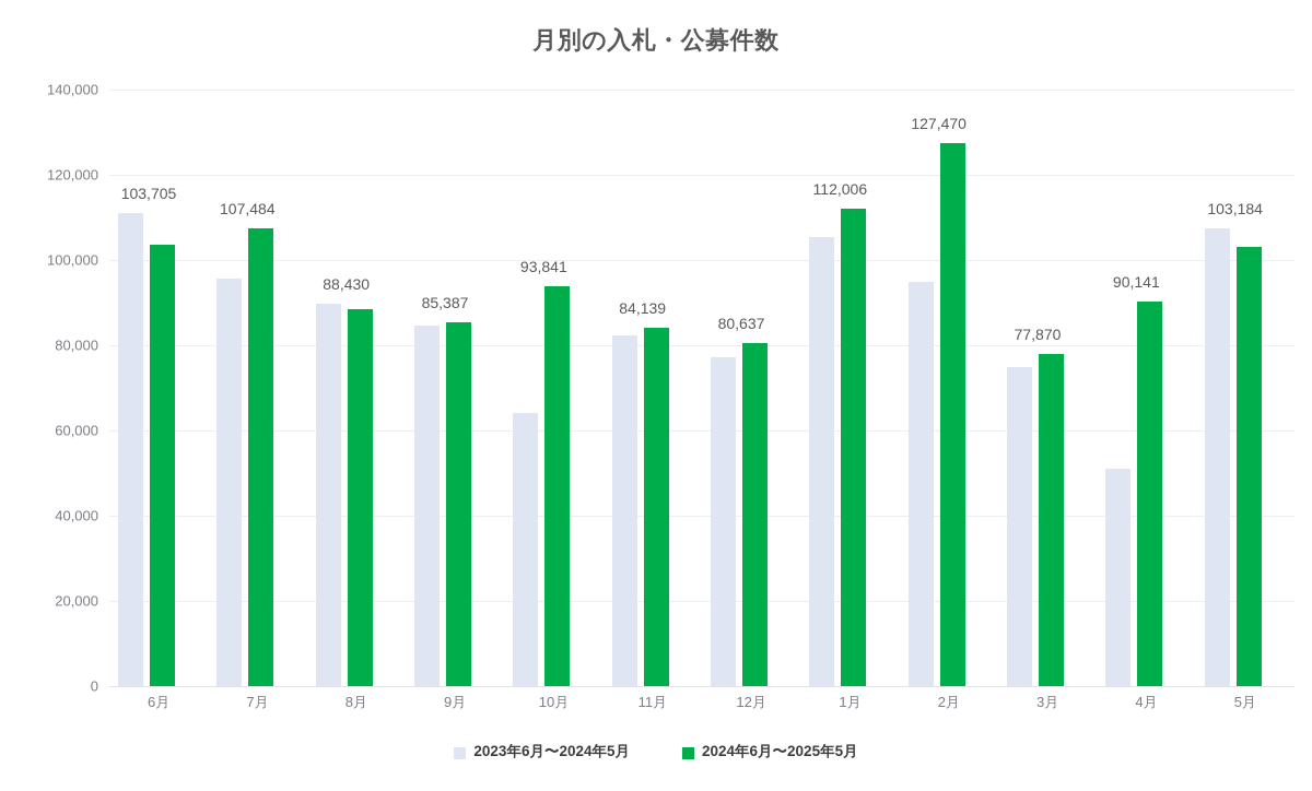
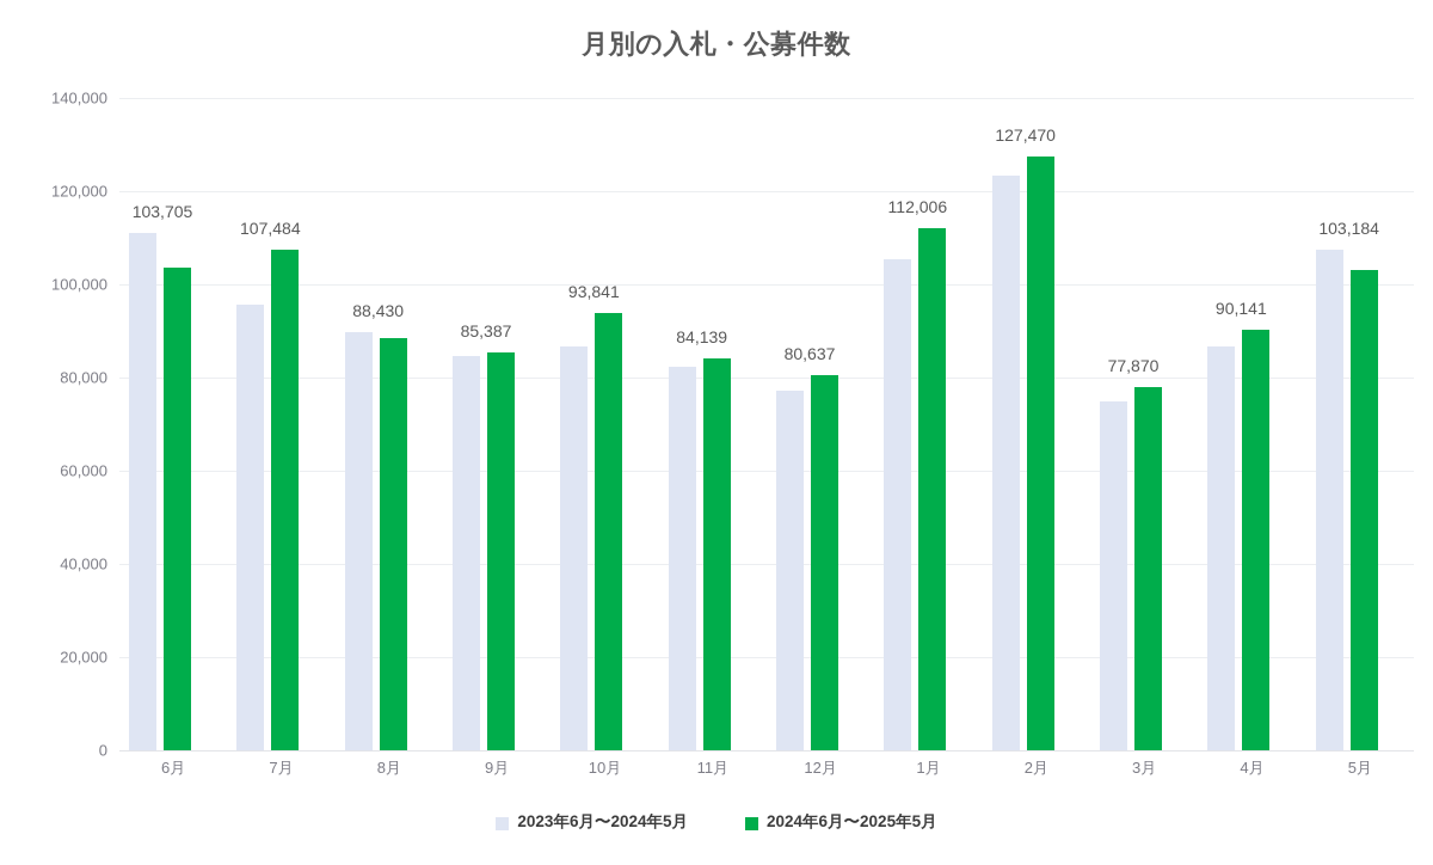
2023年6月〜2024年5月/10月: 64000 -> 87000
2023年6月〜2024年5月/2月: 95000 -> 123000
2023年6月〜2024年5月/4月: 51000 -> 87000
